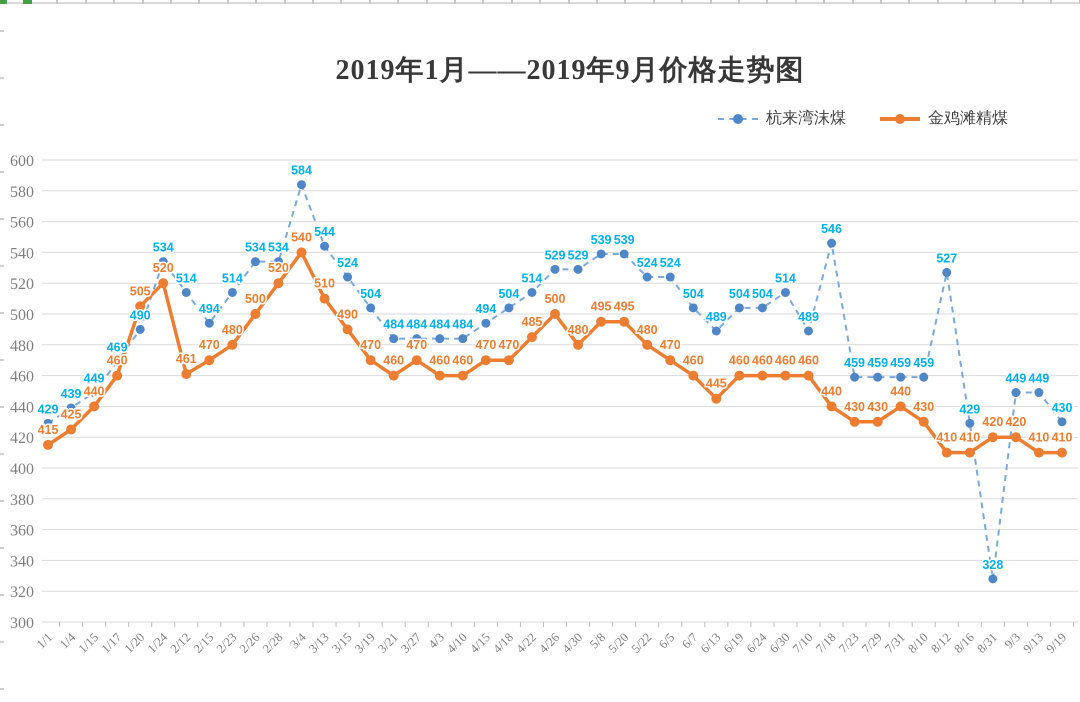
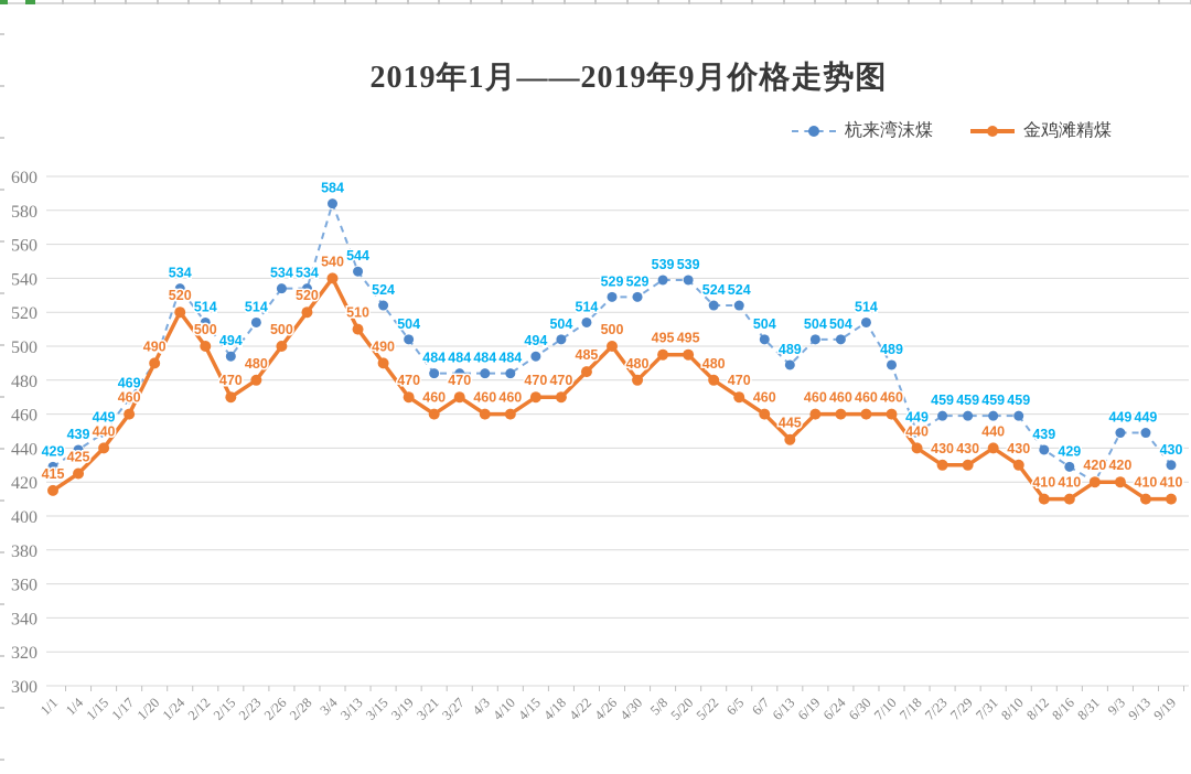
金鸡滩精煤/1/20: 505 -> 490
金鸡滩精煤/2/12: 461 -> 500
杭来湾沫煤/7/18: 546 -> 449
杭来湾沫煤/8/12: 527 -> 439
杭来湾沫煤/8/31: 328 -> 420
